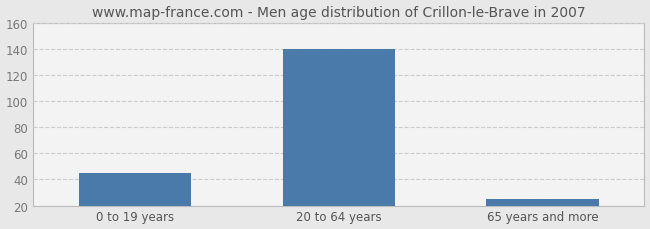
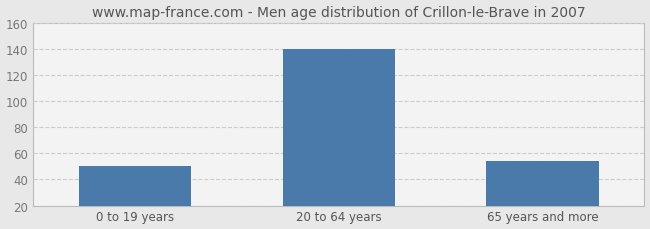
0 to 19 years: 45 -> 50
65 years and more: 25 -> 54
